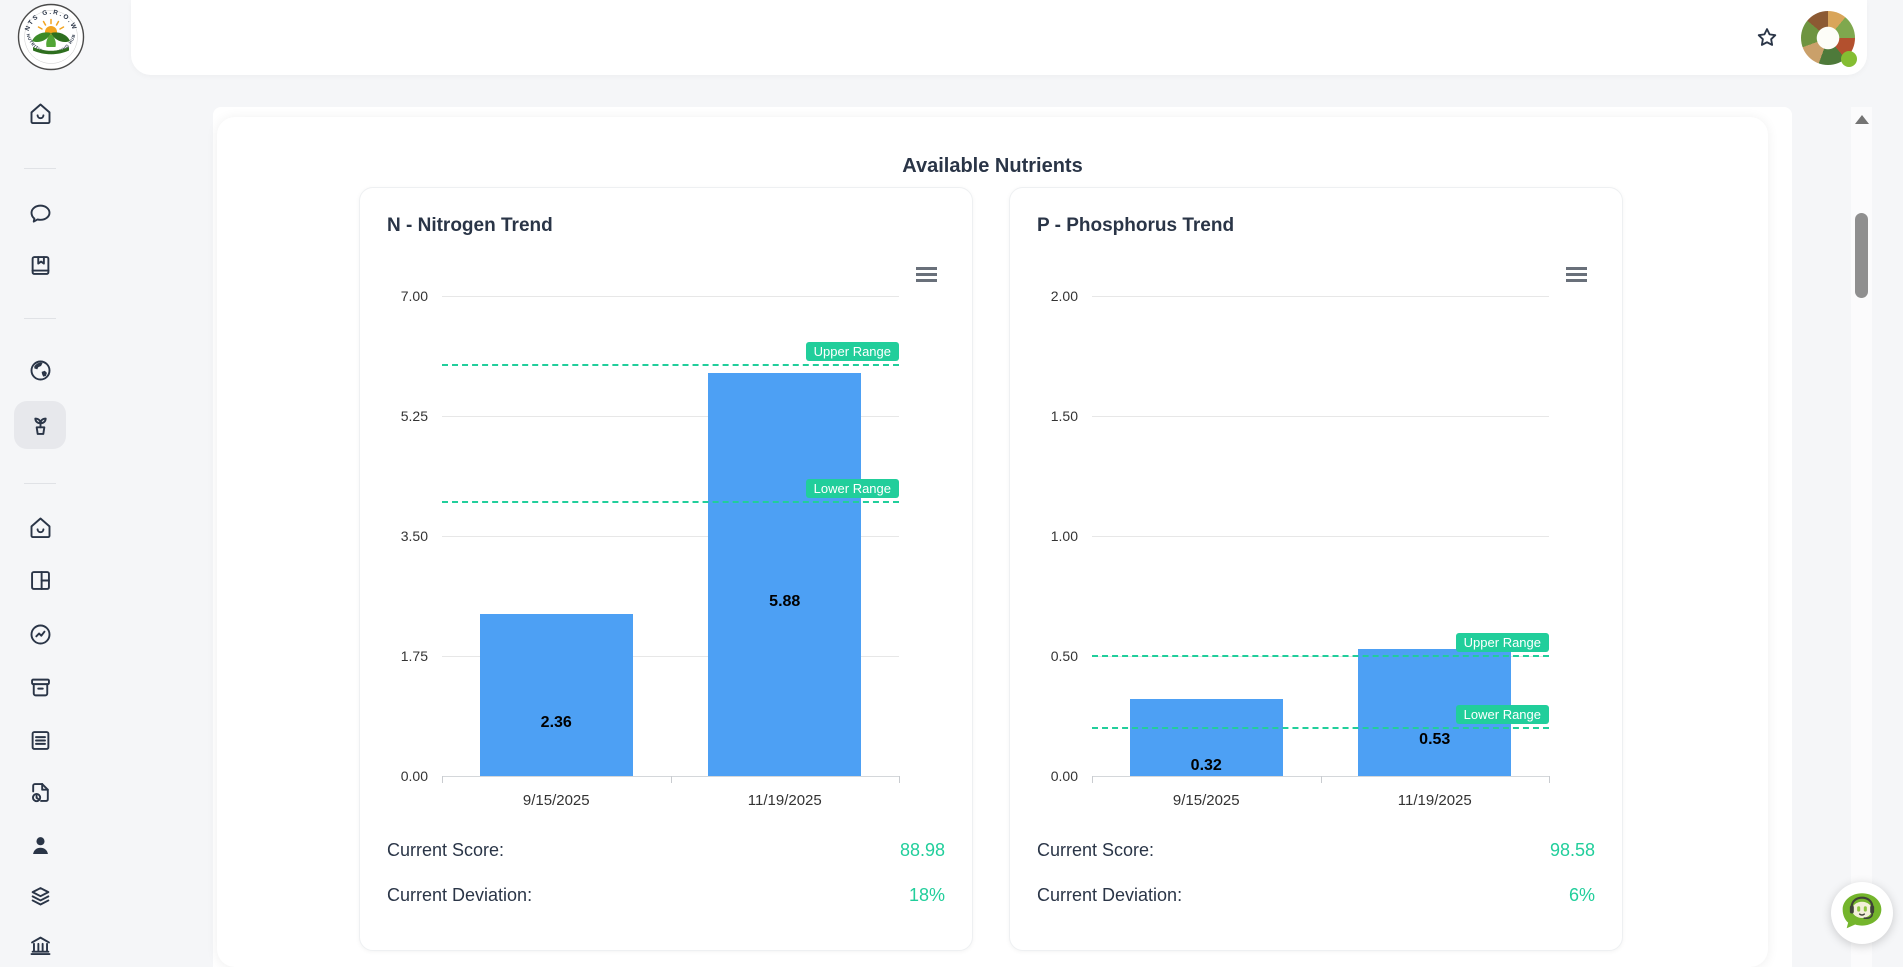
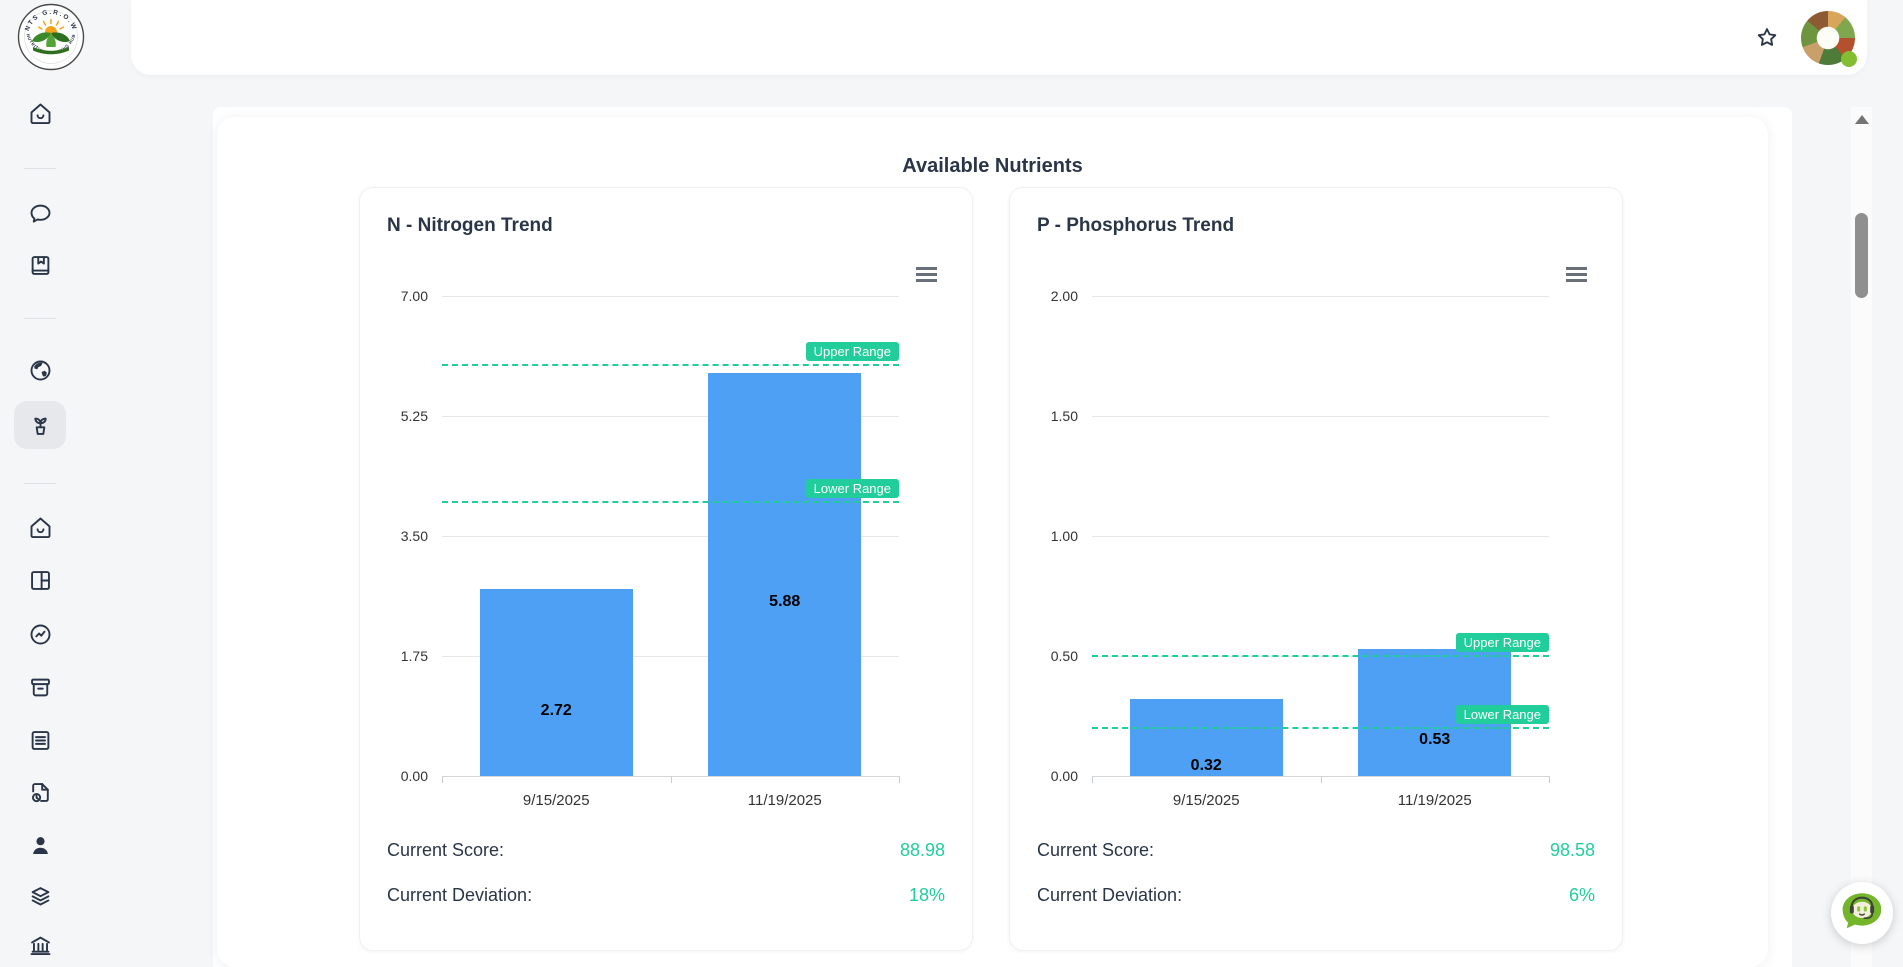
N - Nitrogen Trend/9/15/2025: 2.36 -> 2.72
